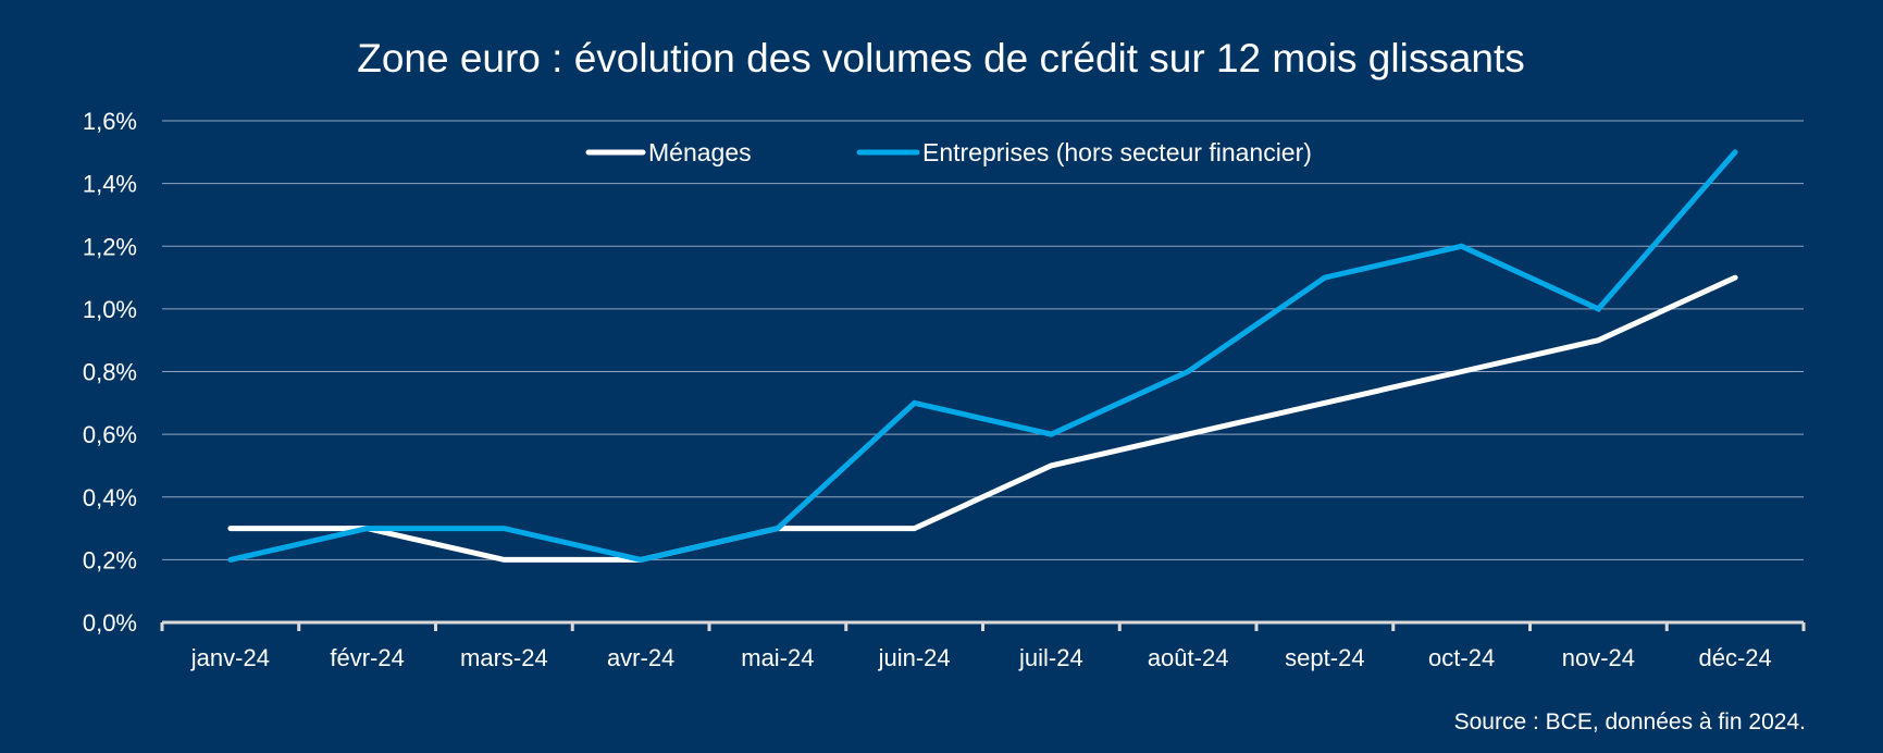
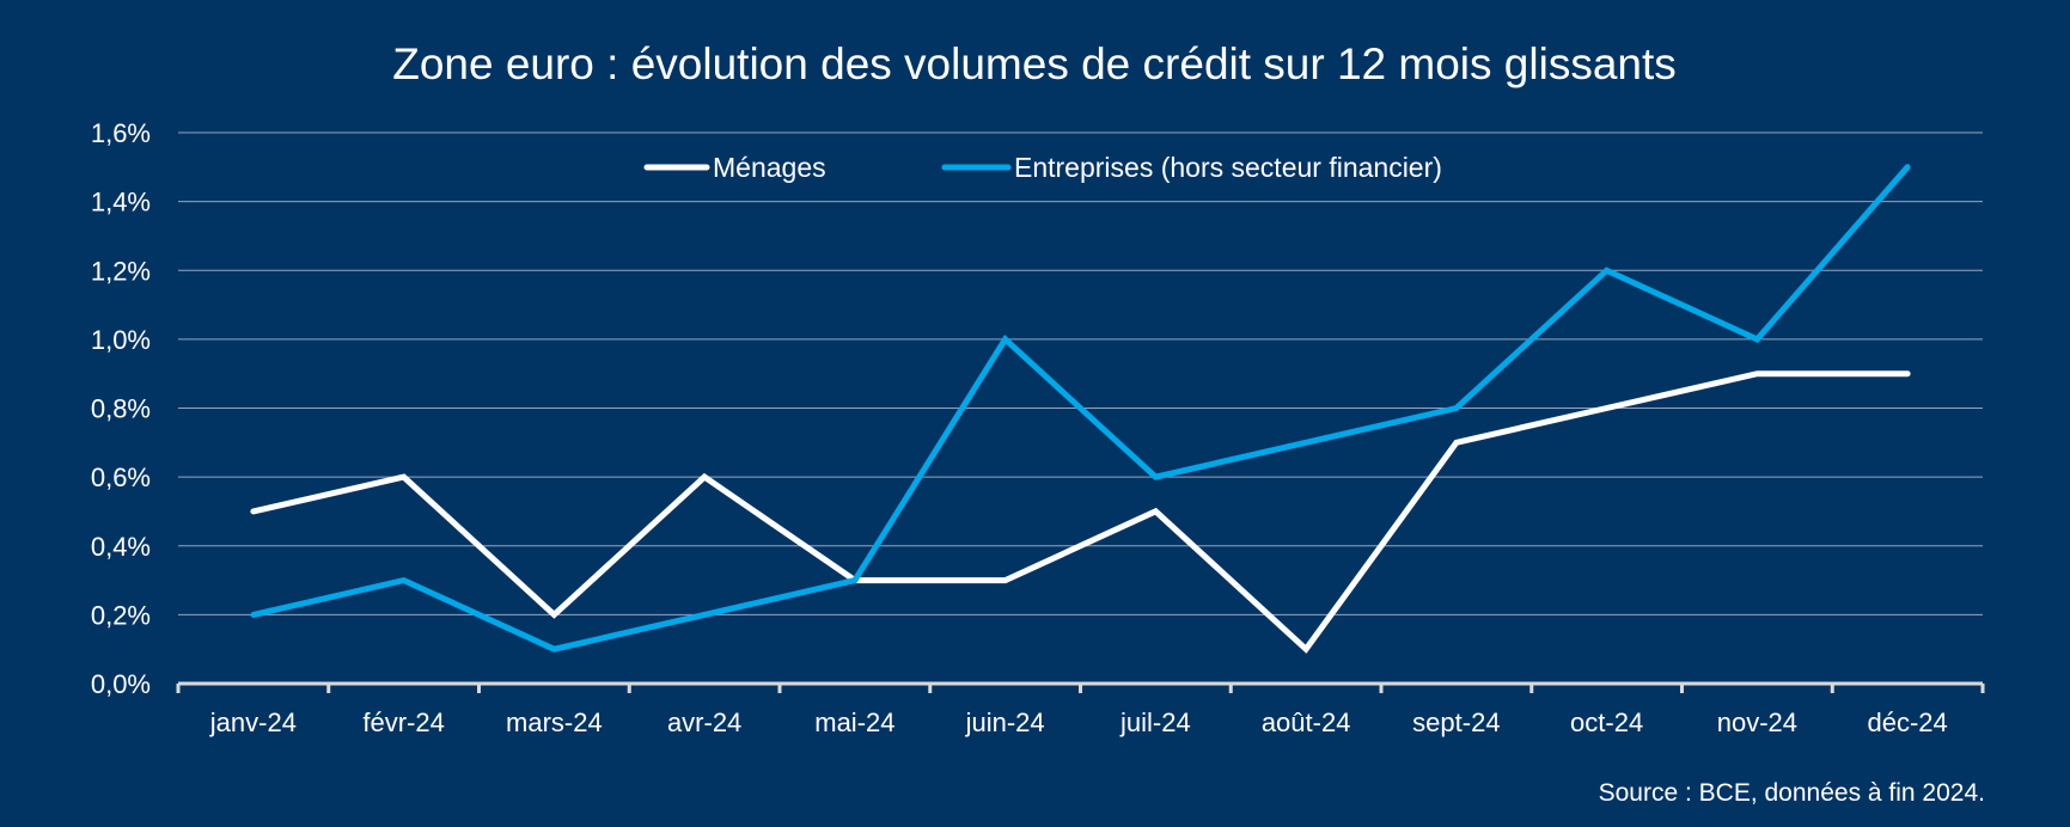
Ménages/janv-24: 0,3% -> 0,5%
Ménages/févr-24: 0,3% -> 0,6%
Entreprises (hors secteur financier)/mars-24: 0,3% -> 0,1%
Ménages/avr-24: 0,2% -> 0,6%
Entreprises (hors secteur financier)/juin-24: 0,7% -> 1,0%
Ménages/août-24: 0,6% -> 0,1%
Entreprises (hors secteur financier)/août-24: 0,8% -> 0,7%
Entreprises (hors secteur financier)/sept-24: 1,1% -> 0,8%
Ménages/déc-24: 1,1% -> 0,9%
